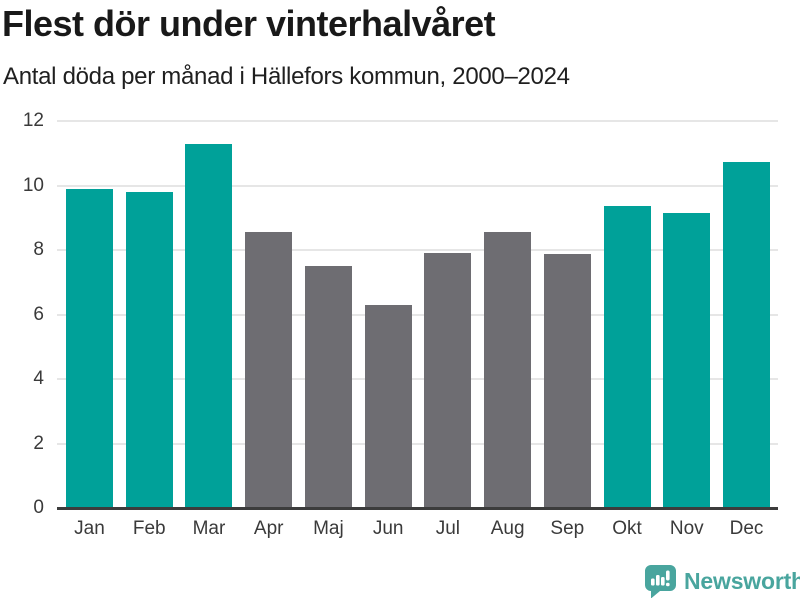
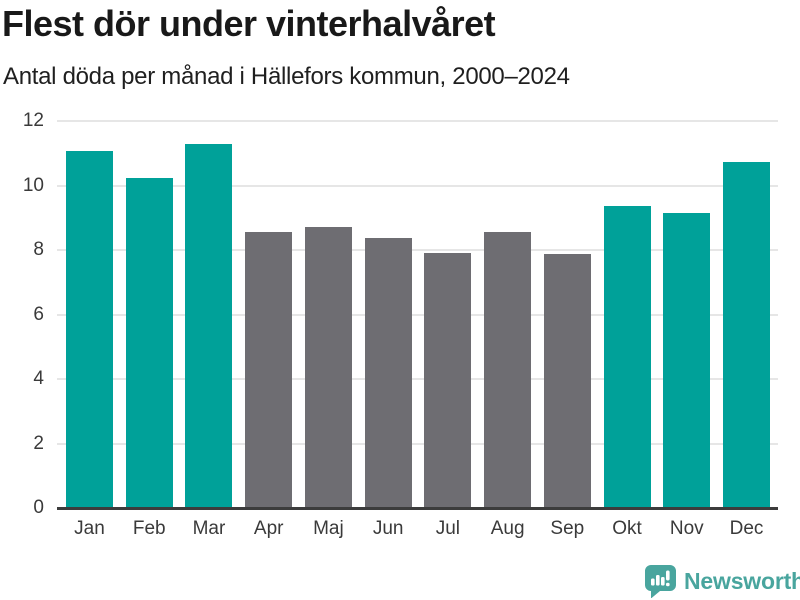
Jan: 9.9 -> 11.1
Feb: 9.8 -> 10.2
Maj: 7.5 -> 8.7
Jun: 6.3 -> 8.4
